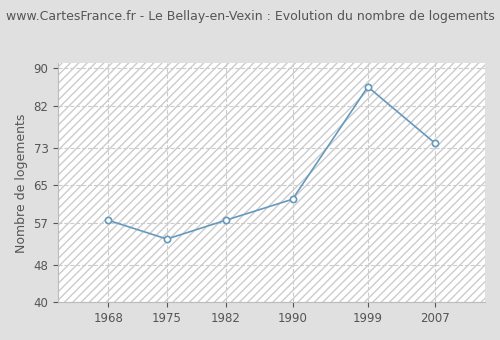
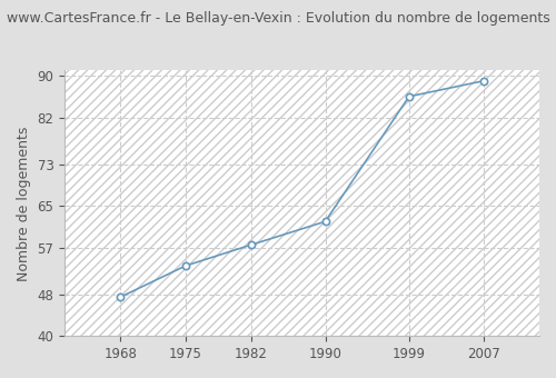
1968: 57.5 -> 47.5
2007: 74.0 -> 89.0
